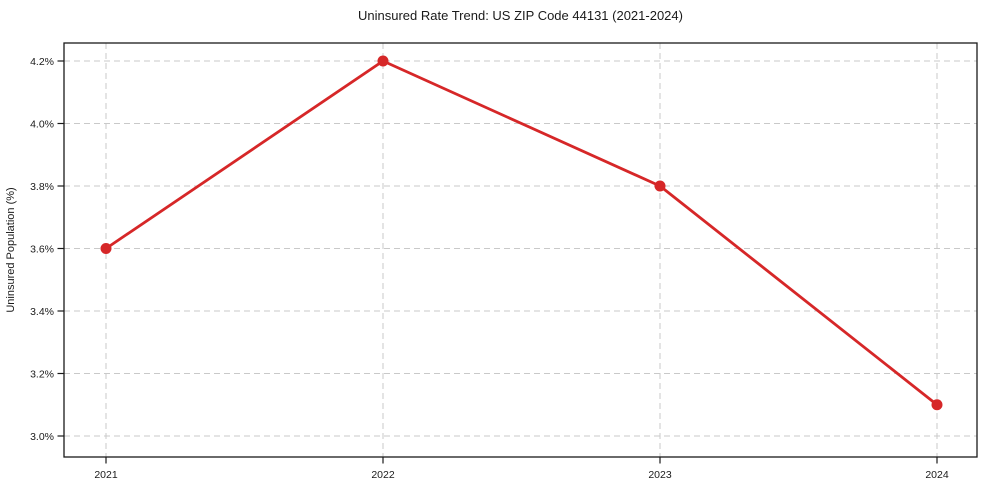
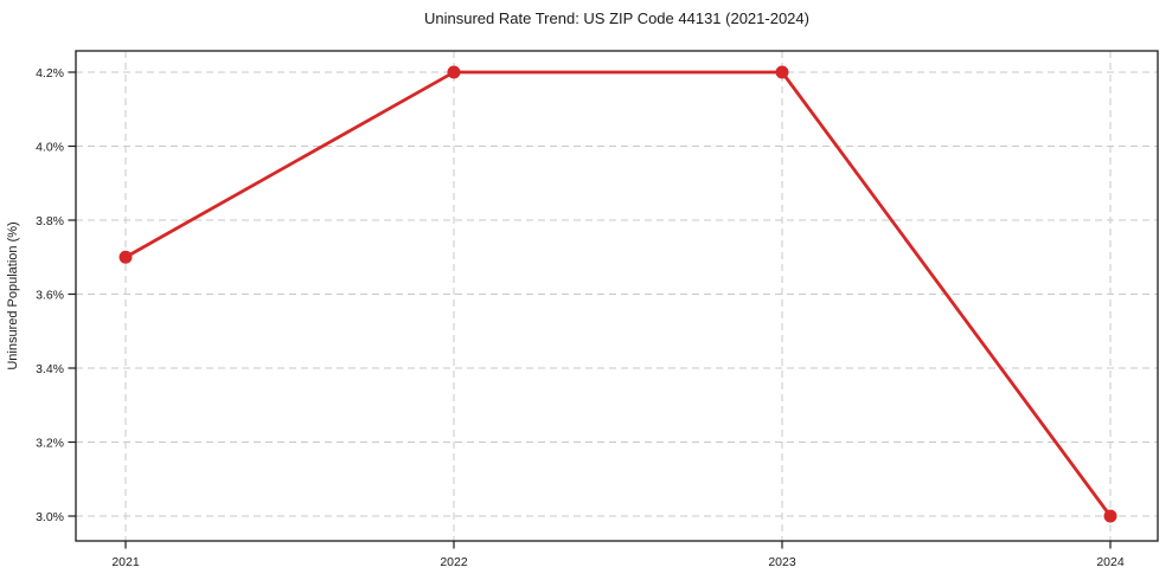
2021: 3.6% -> 3.7%
2023: 3.8% -> 4.2%
2024: 3.1% -> 3.0%
